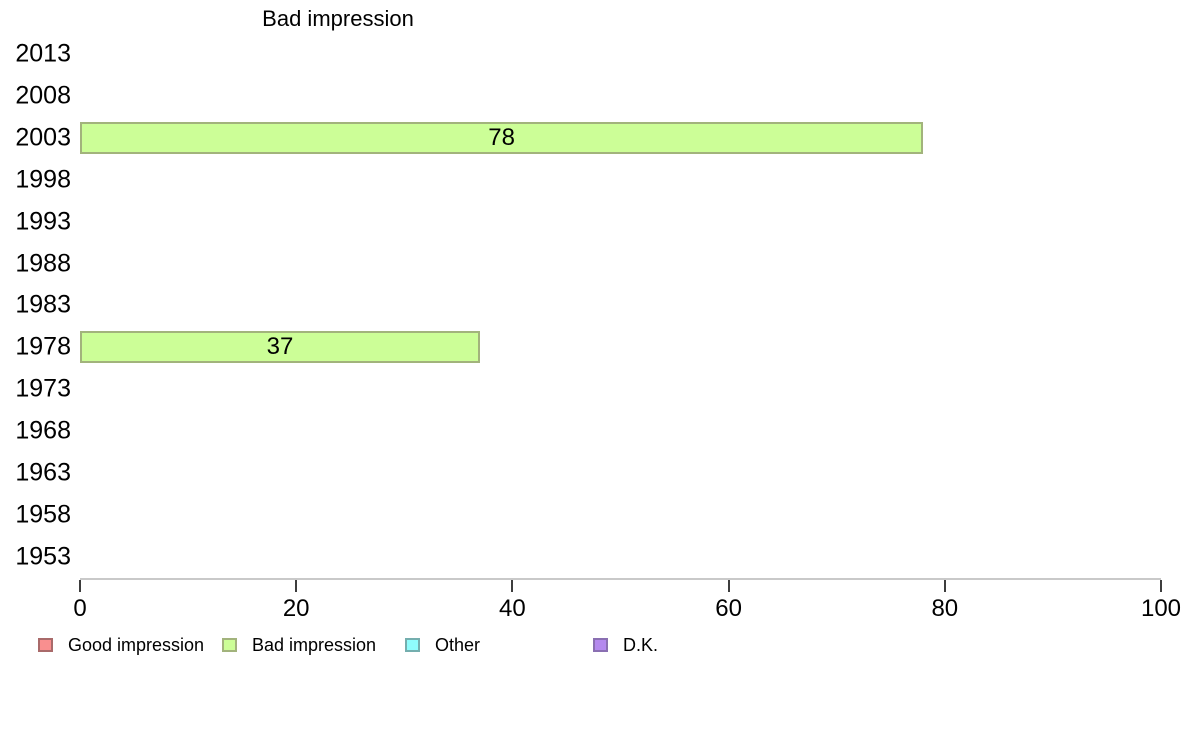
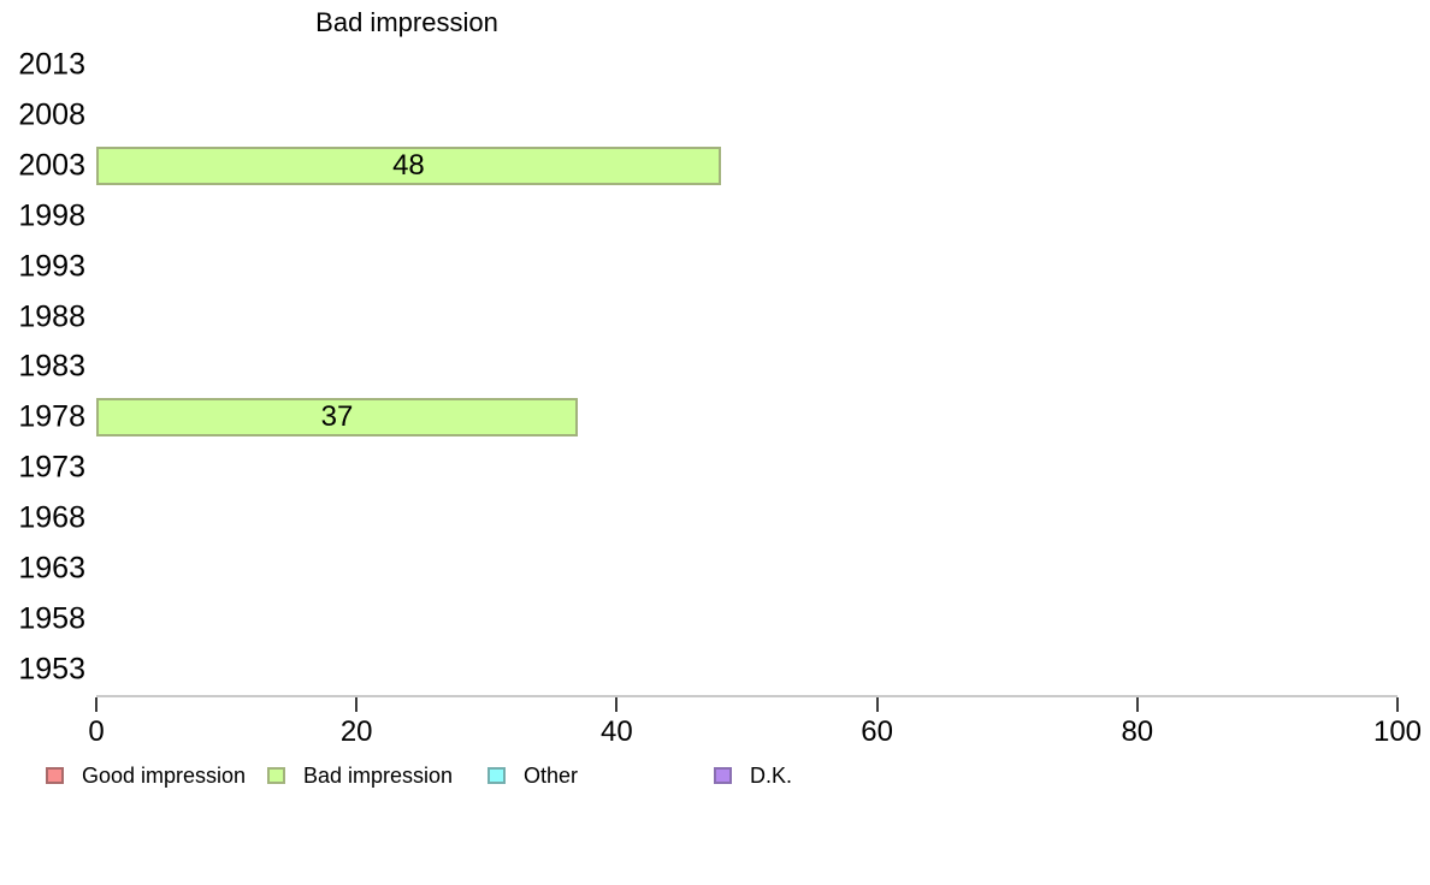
2003: 78 -> 48
